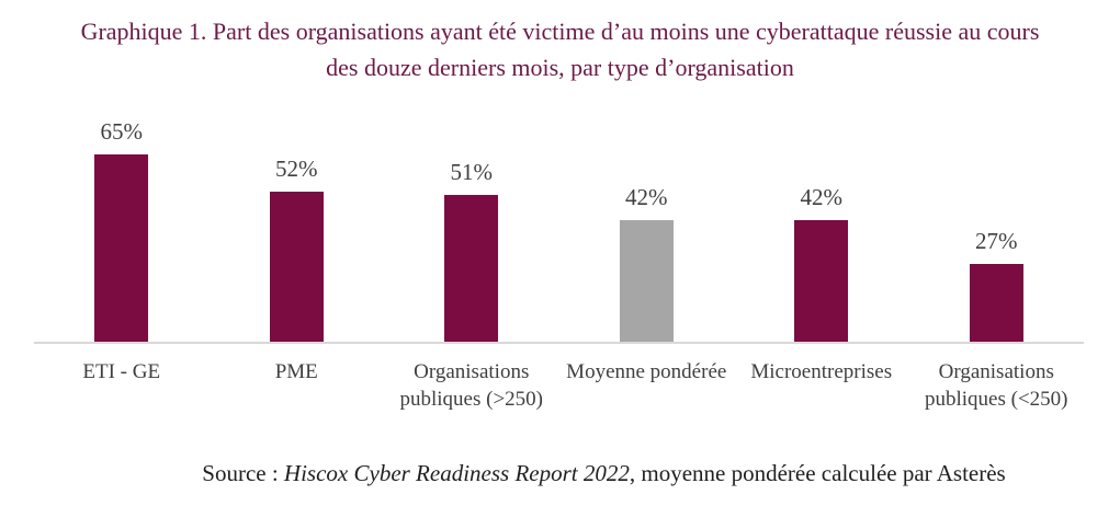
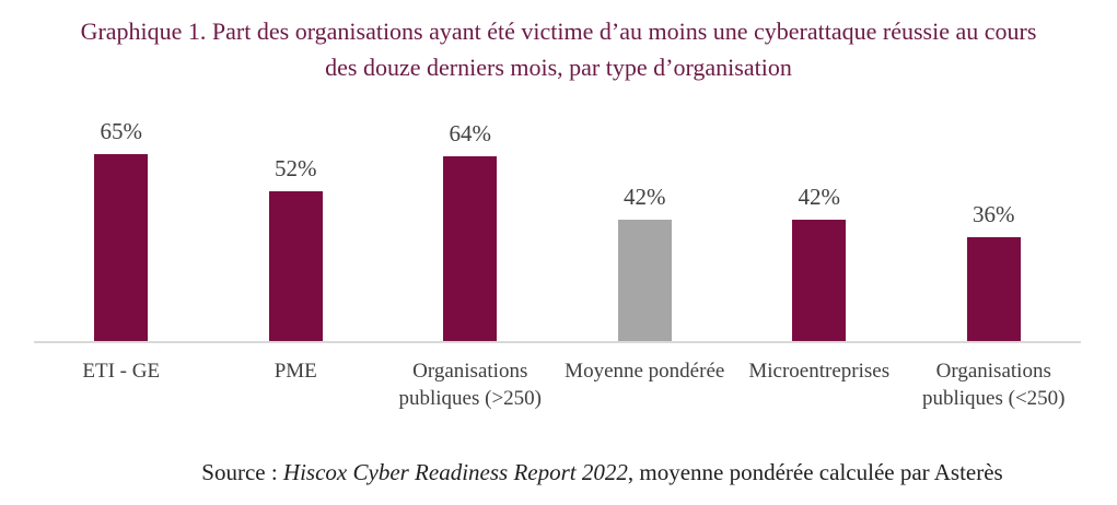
Organisations publiques (>250): 51% -> 64%
Organisations publiques (<250): 27% -> 36%
